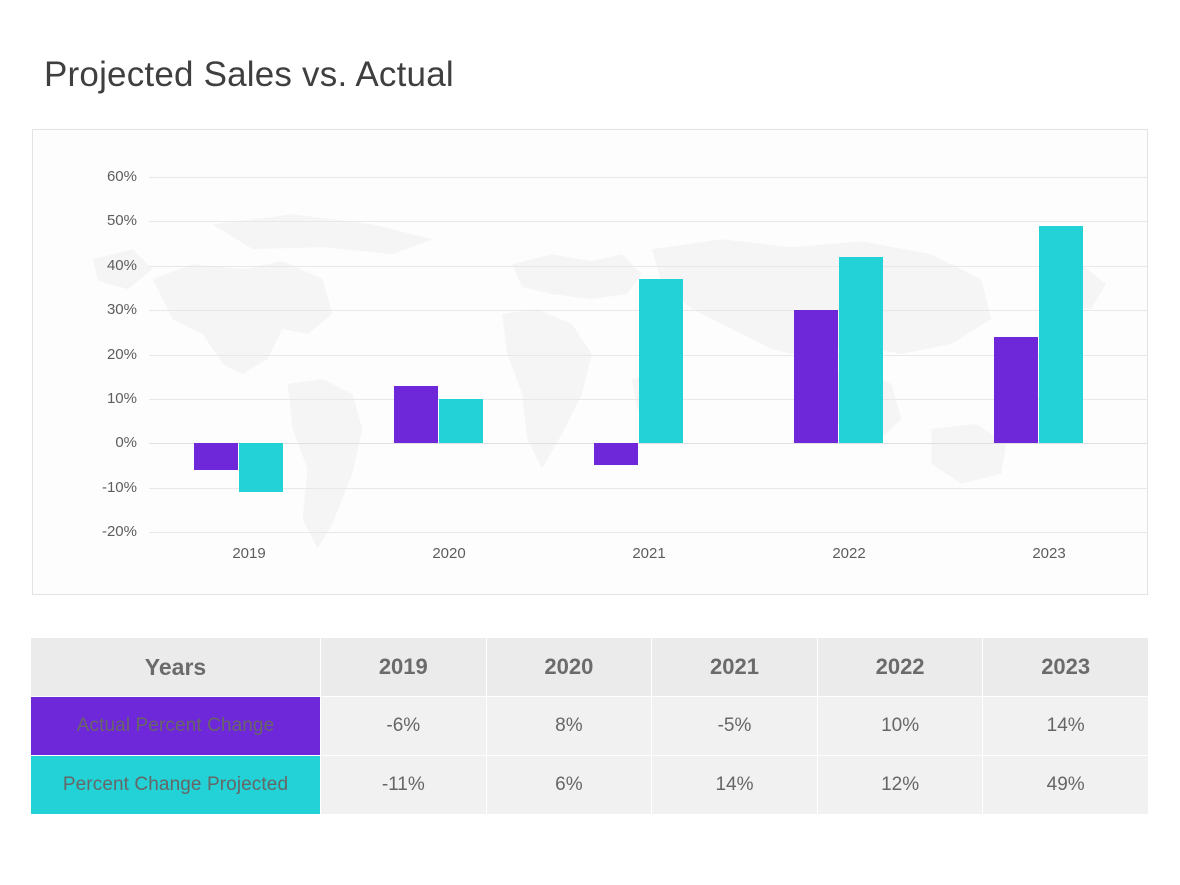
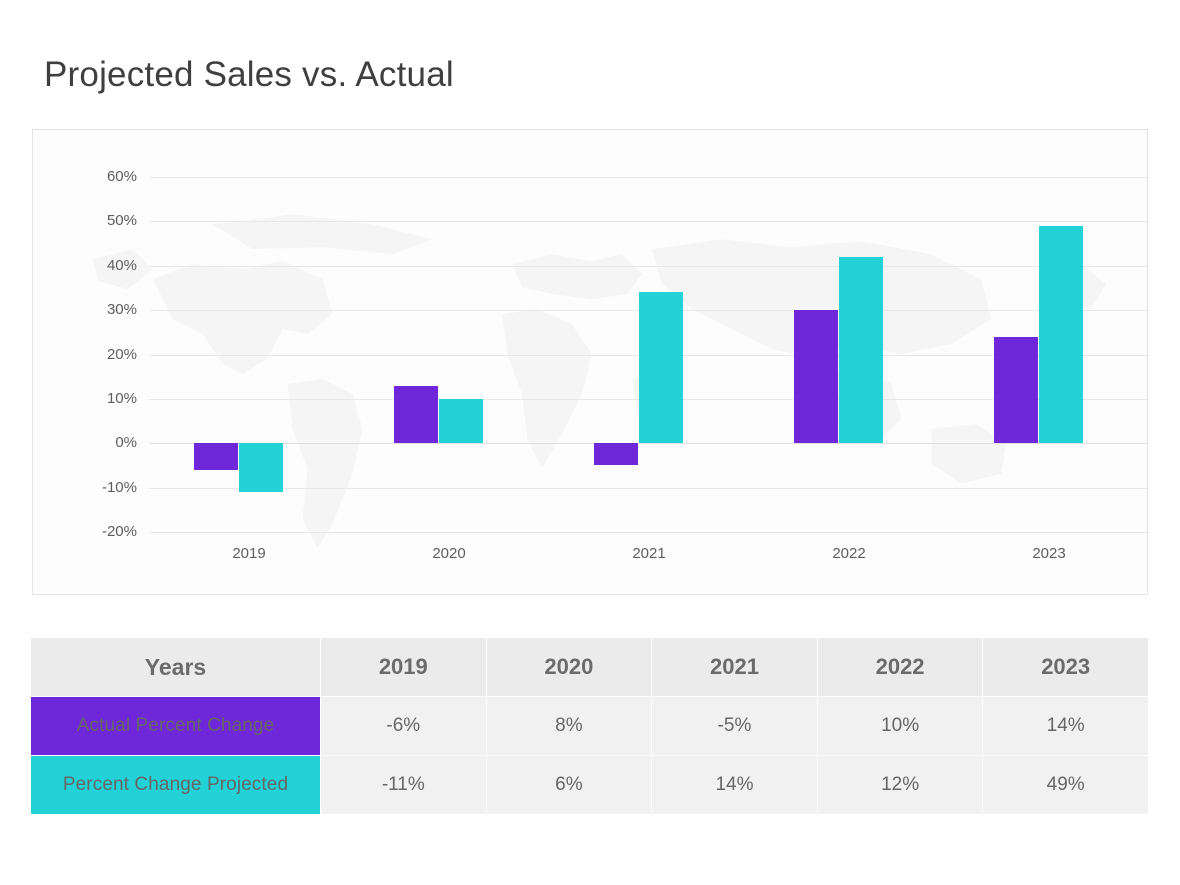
Percent Change Projected/2021: 37% -> 34%
